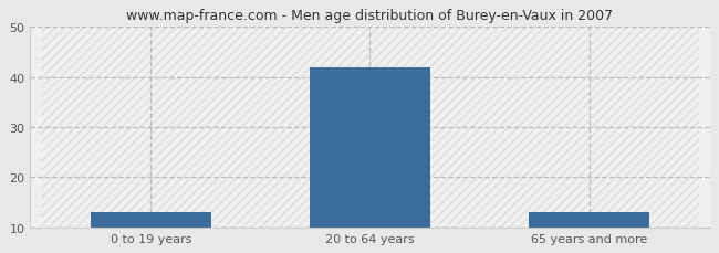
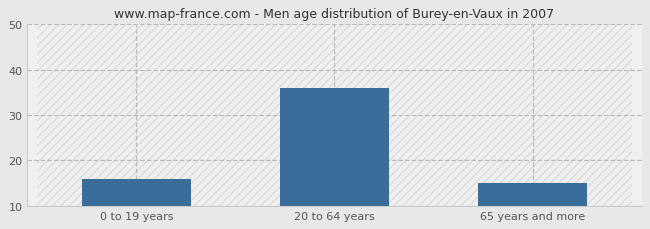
0 to 19 years: 13 -> 16
20 to 64 years: 42 -> 36
65 years and more: 13 -> 15
